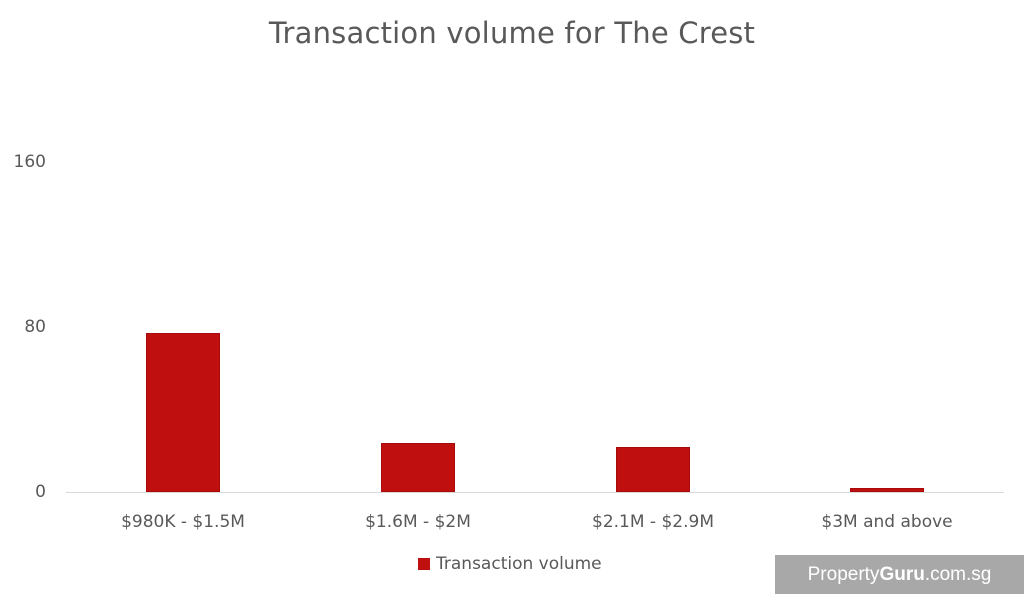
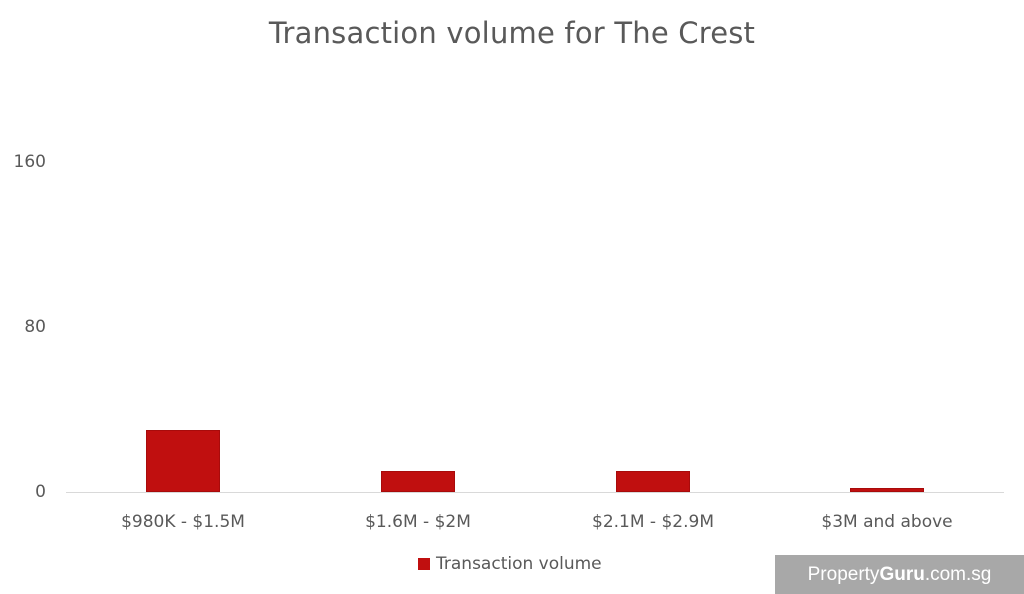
$980K - $1.5M: 77 -> 30
$1.6M - $2M: 24 -> 10
$2.1M - $2.9M: 22 -> 10
